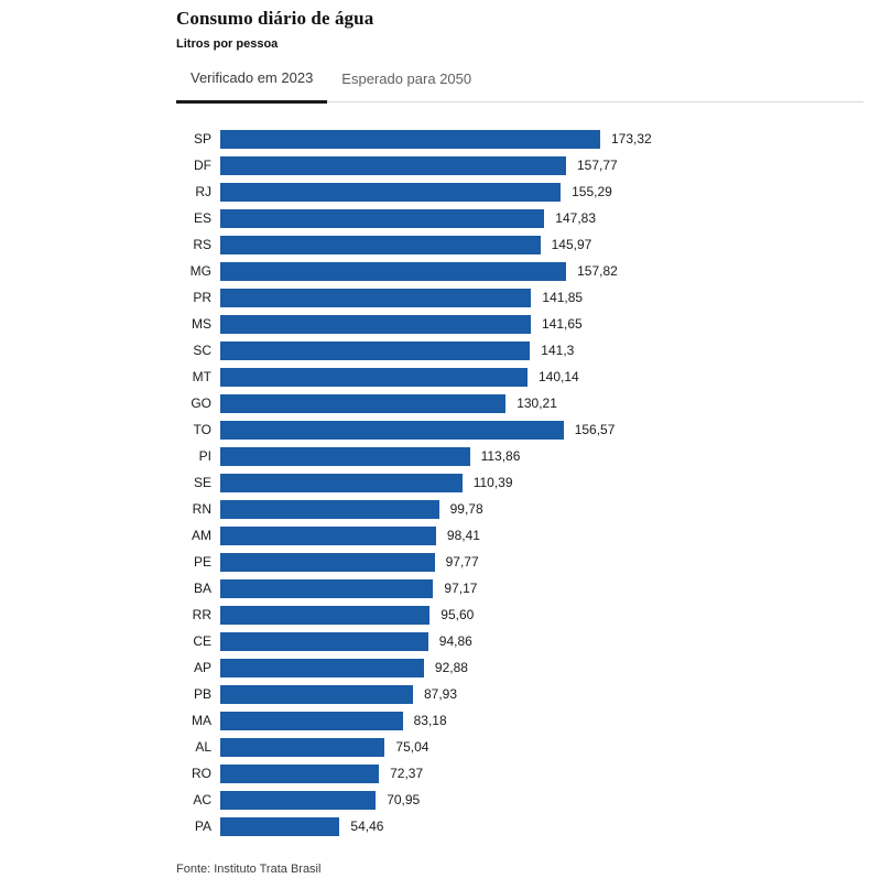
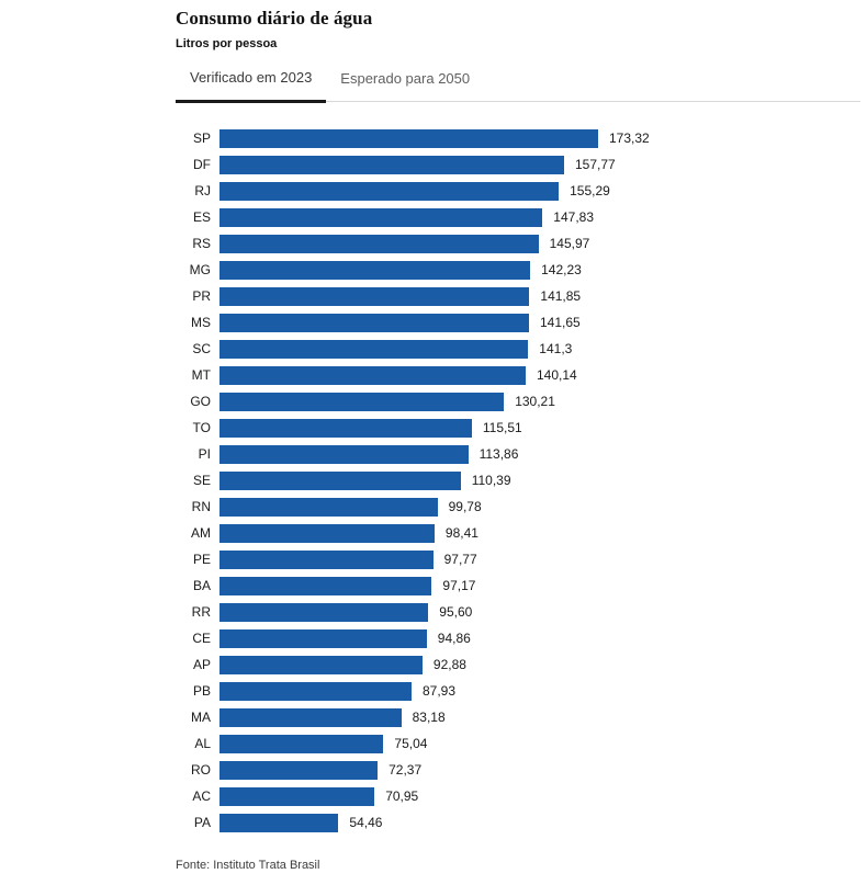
MG: 157,82 -> 142,23
TO: 156,57 -> 115,51
